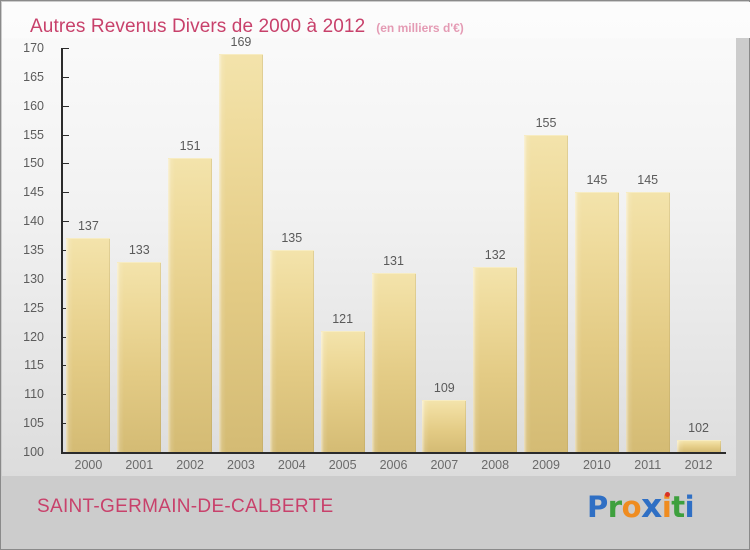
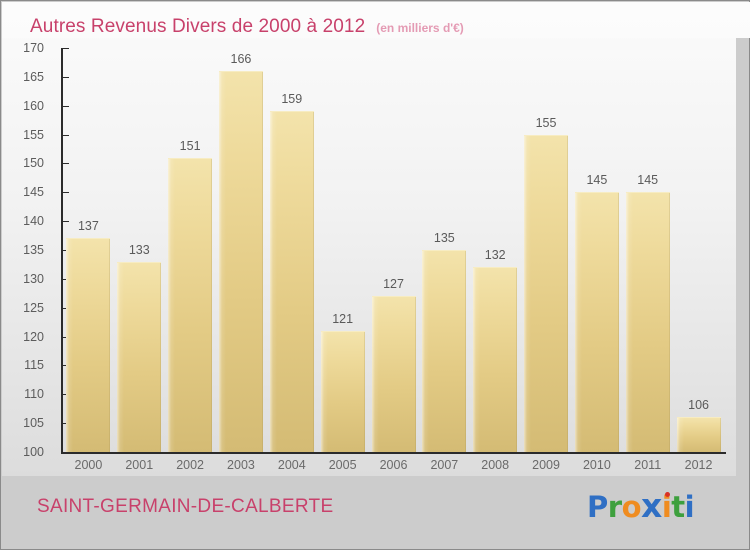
2003: 169 -> 166
2004: 135 -> 159
2006: 131 -> 127
2007: 109 -> 135
2012: 102 -> 106
